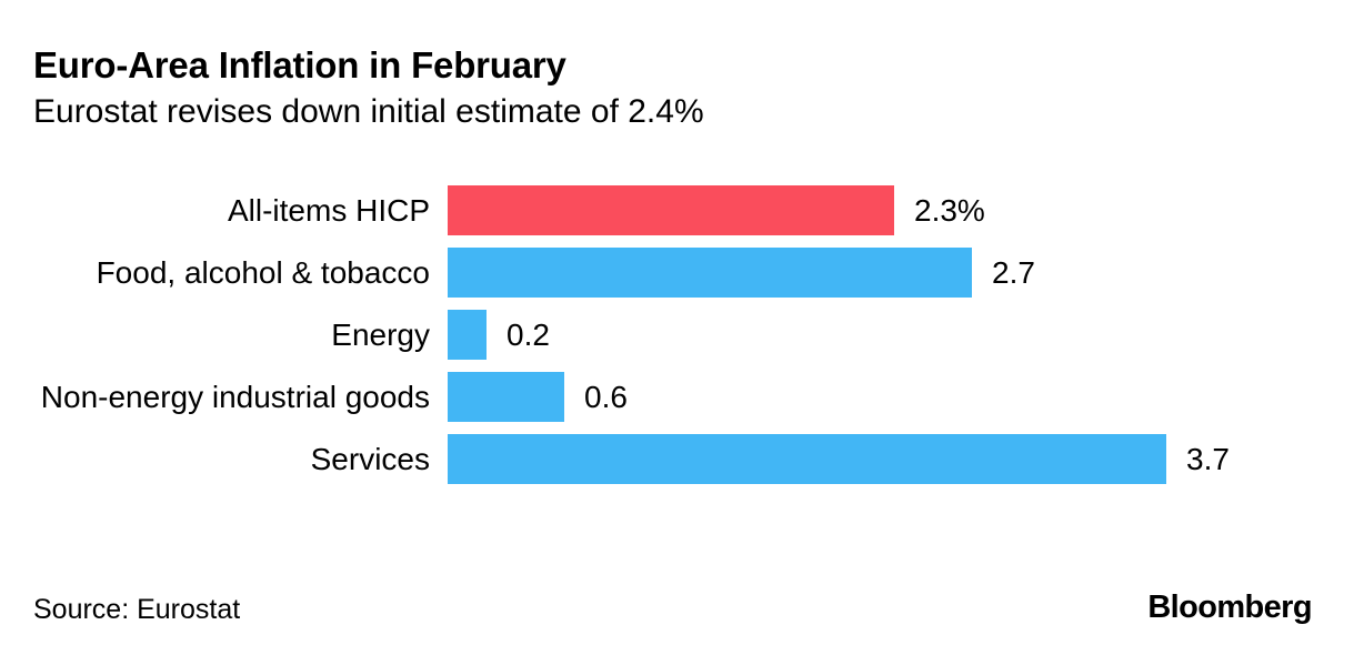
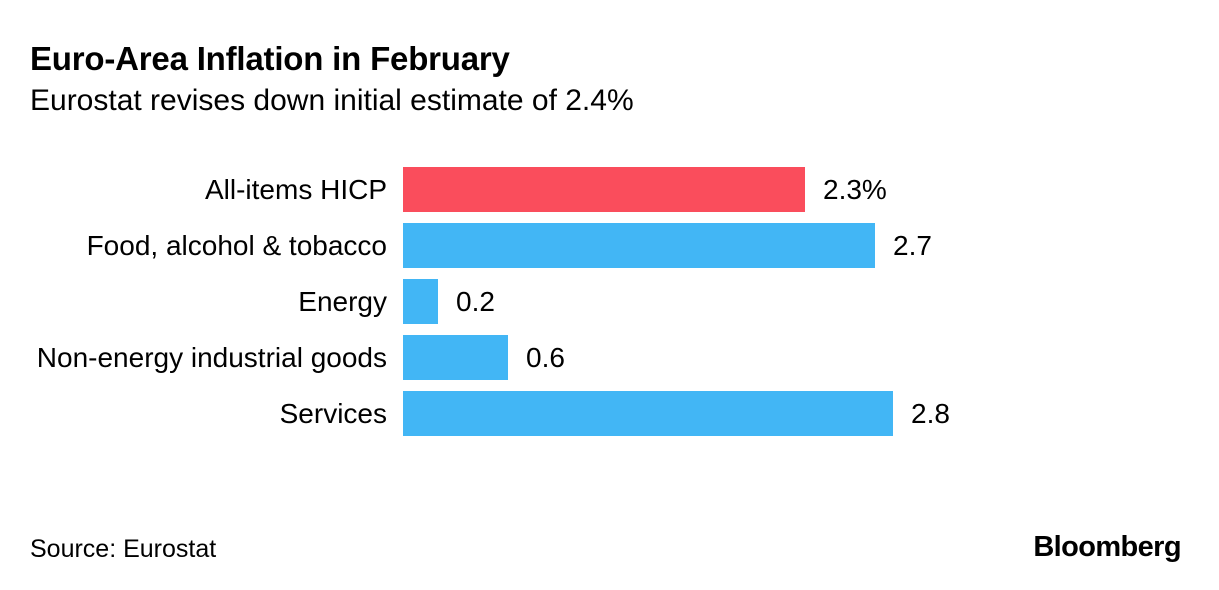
Services: 3.7 -> 2.8
